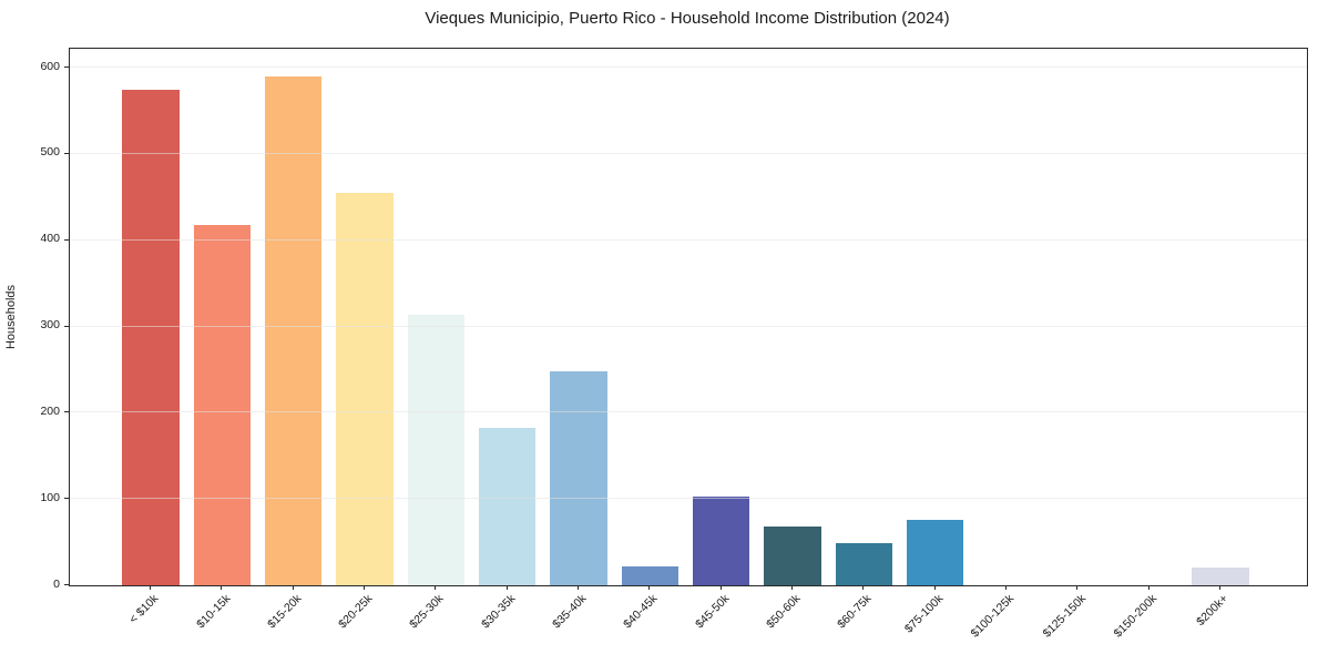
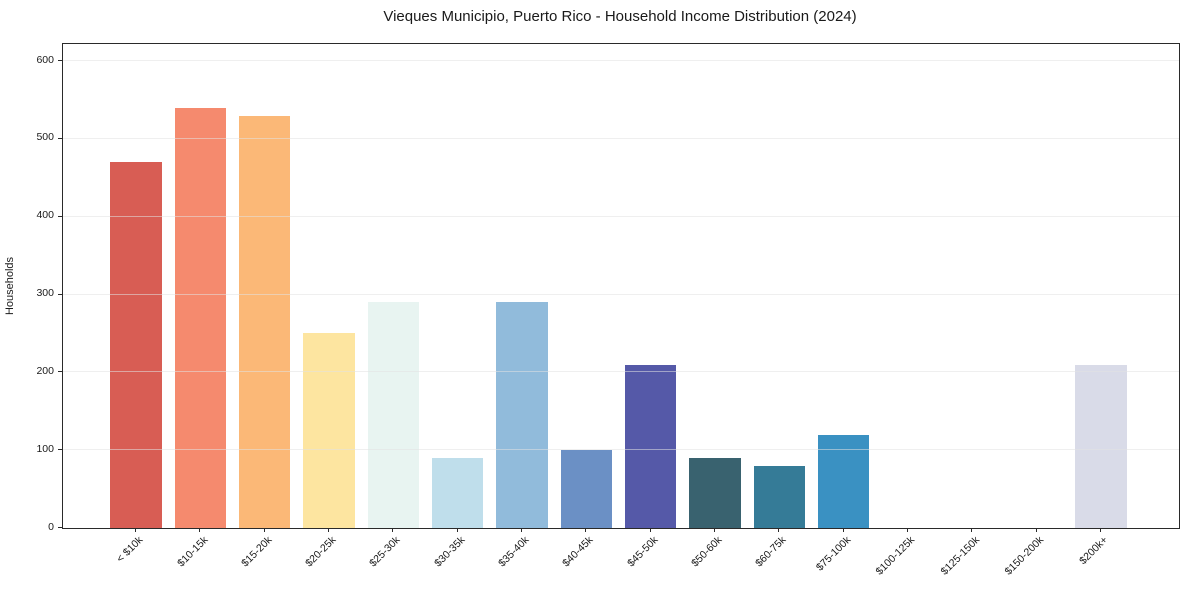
< $10k: 580 -> 470
$10-15k: 420 -> 540
$15-20k: 590 -> 530
$20-25k: 460 -> 250
$25-30k: 310 -> 290
$30-35k: 180 -> 90
$35-40k: 250 -> 290
$40-45k: 20 -> 100
$45-50k: 100 -> 210
$50-60k: 70 -> 90
$60-75k: 50 -> 80
$75-100k: 80 -> 120
$200k+: 20 -> 210
